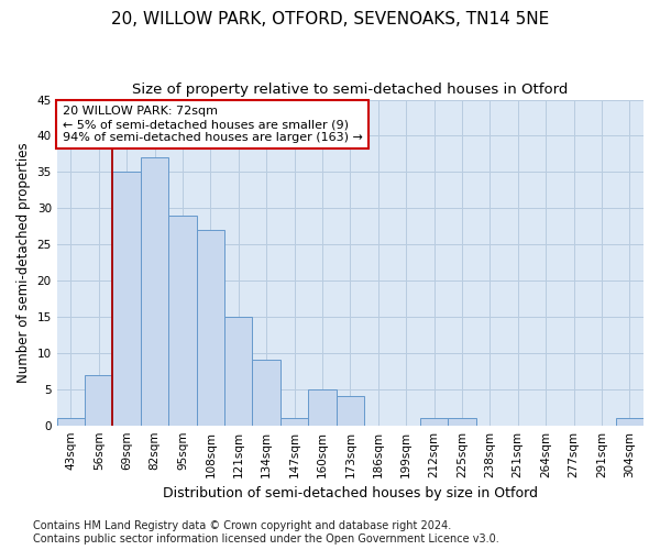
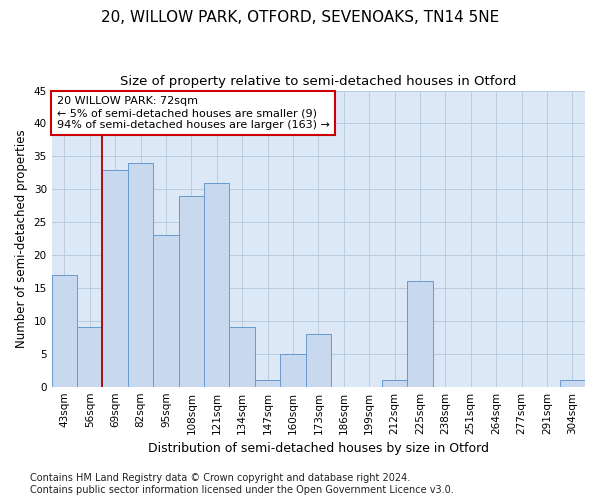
43sqm: 1 -> 17
56sqm: 7 -> 9
69sqm: 35 -> 33
82sqm: 37 -> 34
95sqm: 29 -> 23
108sqm: 27 -> 29
121sqm: 15 -> 31
173sqm: 4 -> 8
225sqm: 1 -> 16
